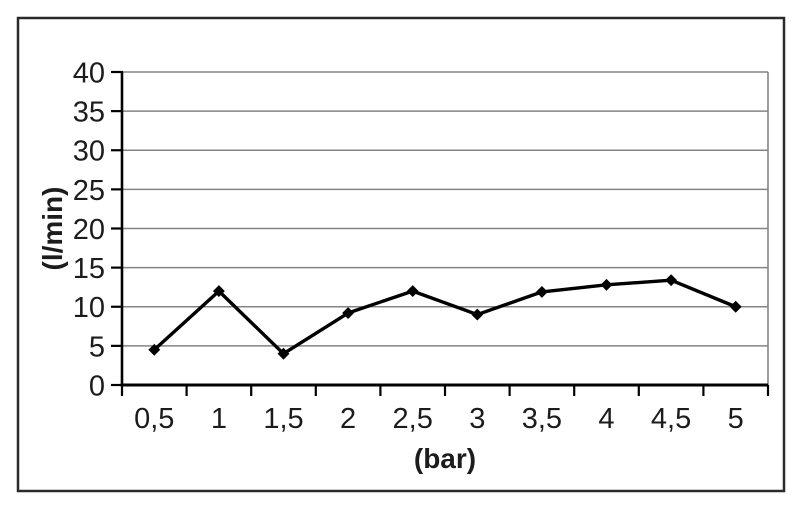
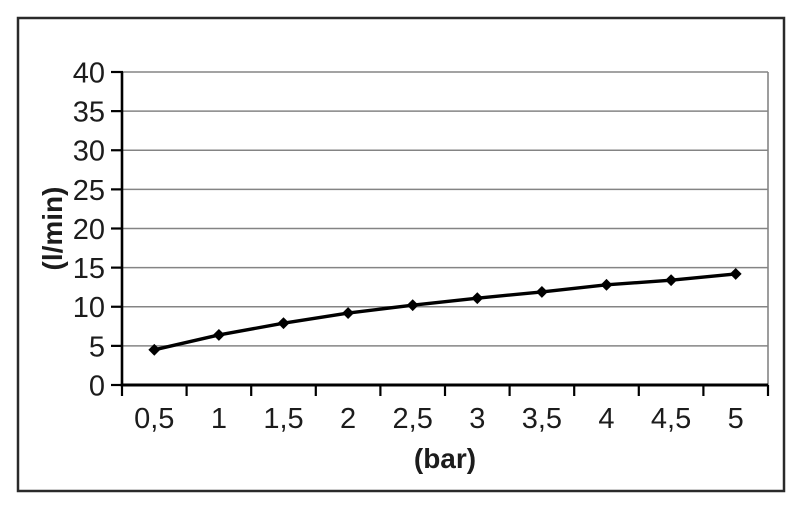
1: 12 -> 6
1,5: 4 -> 8
2,5: 12 -> 10
3: 9 -> 11
5: 10 -> 14
